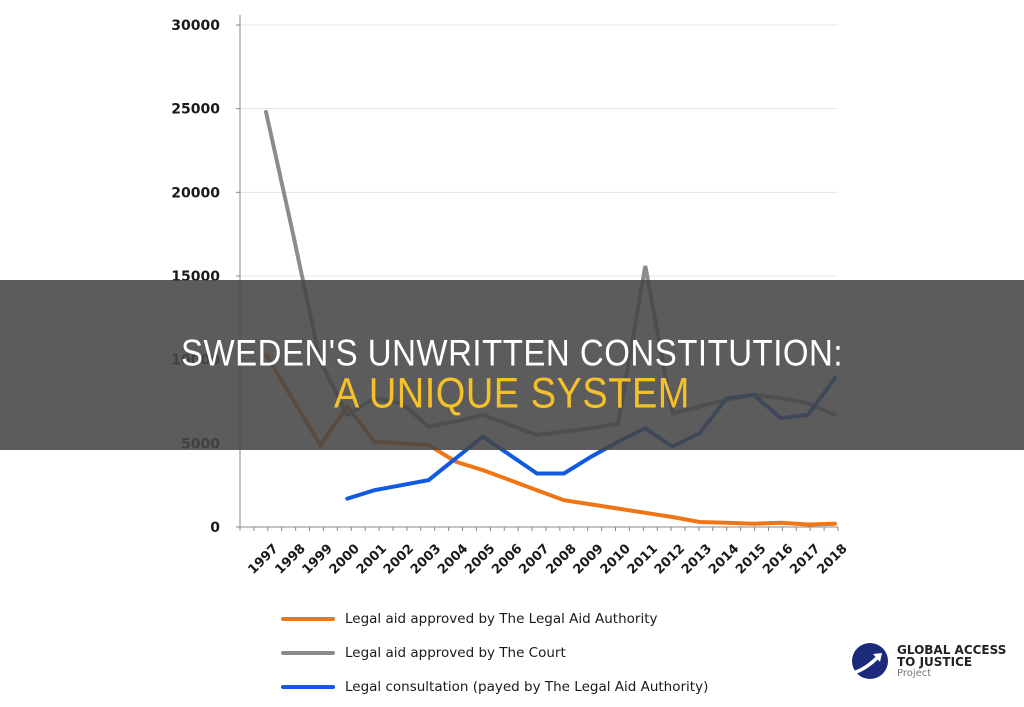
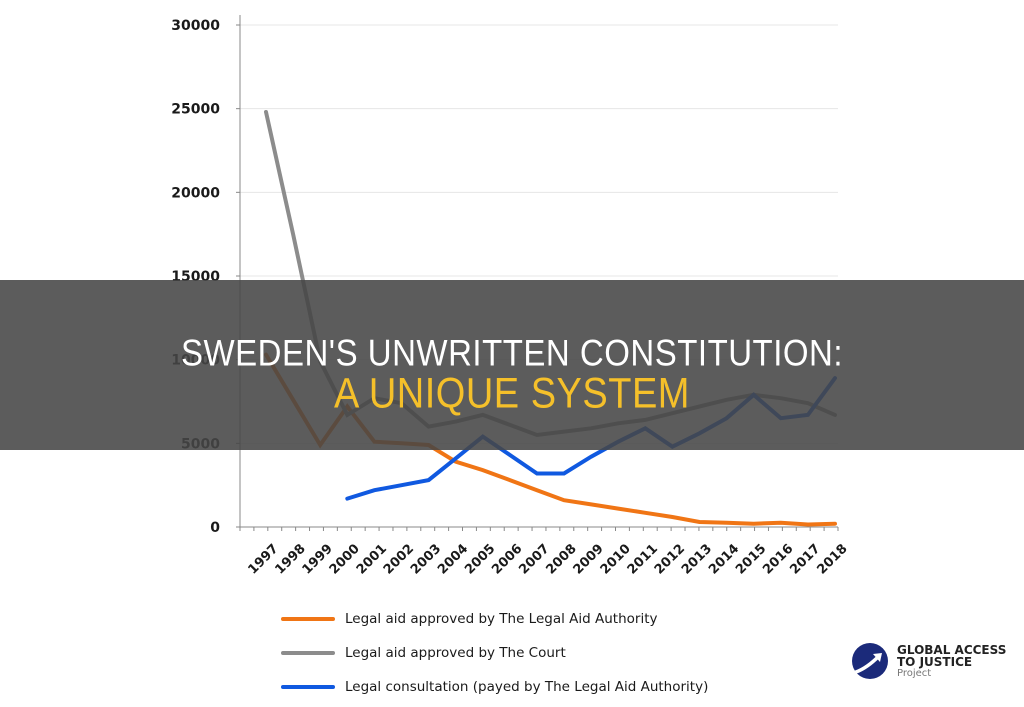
Legal aid approved by The Court/2011: 15600 -> 6400
Legal consultation (payed by The Legal Aid Authority)/2014: 7700 -> 6500
